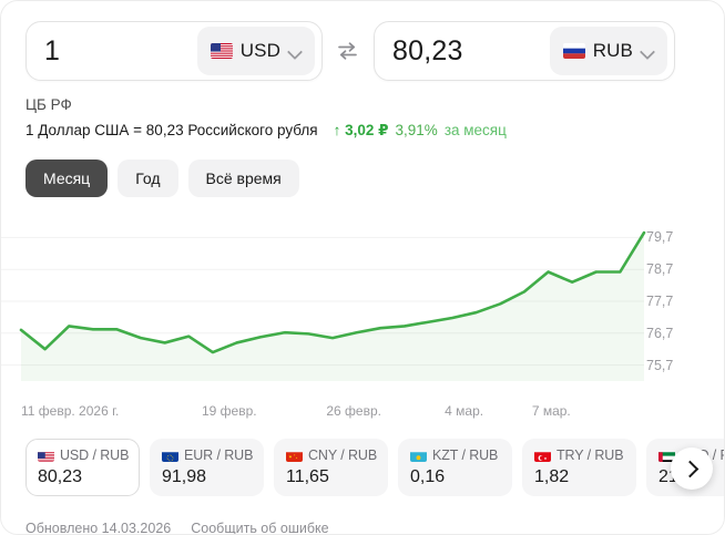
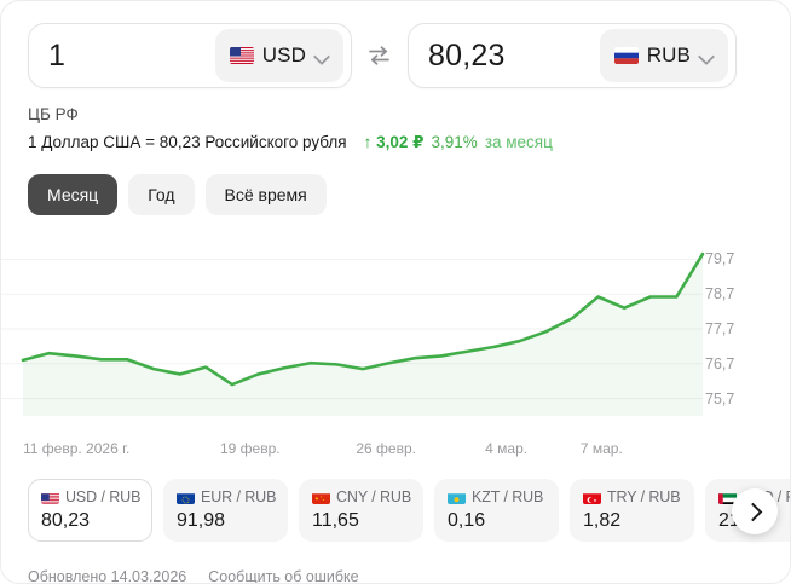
1: 76,2 -> 77,0
